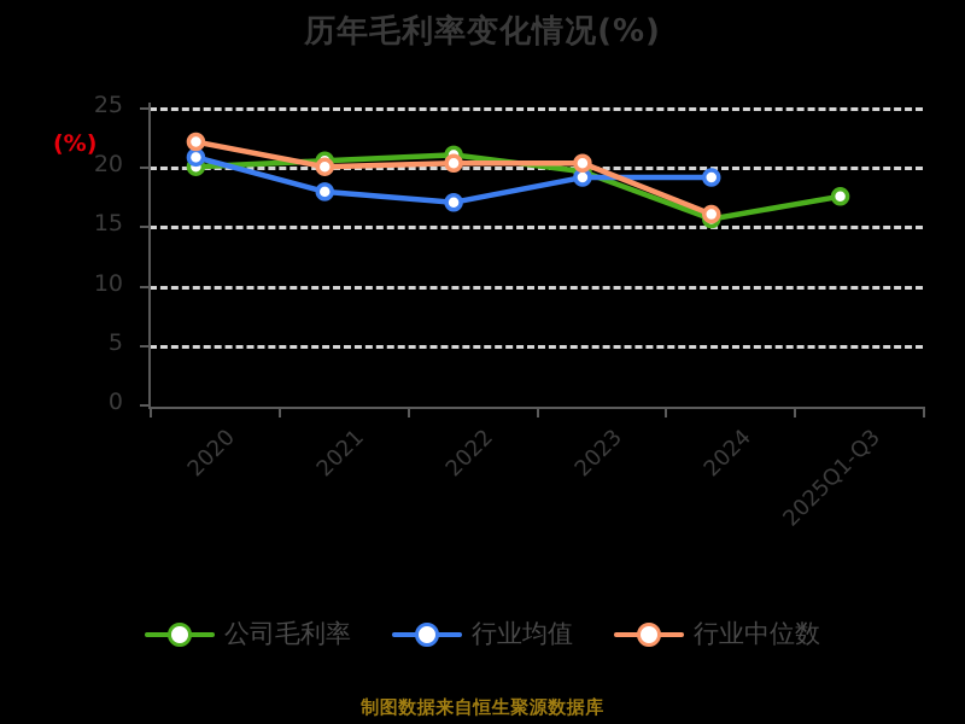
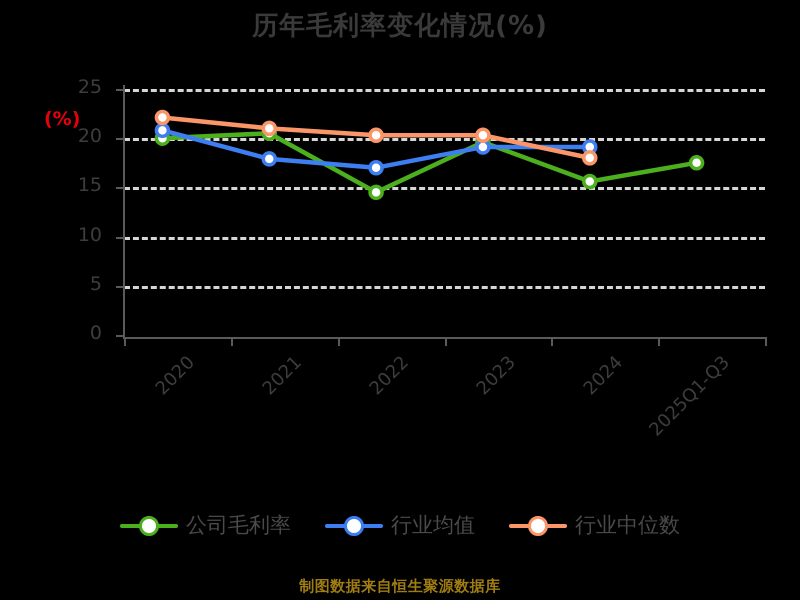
行业中位数/2021: 20 -> 21
公司毛利率/2022: 21 -> 14
行业中位数/2024: 16 -> 18
